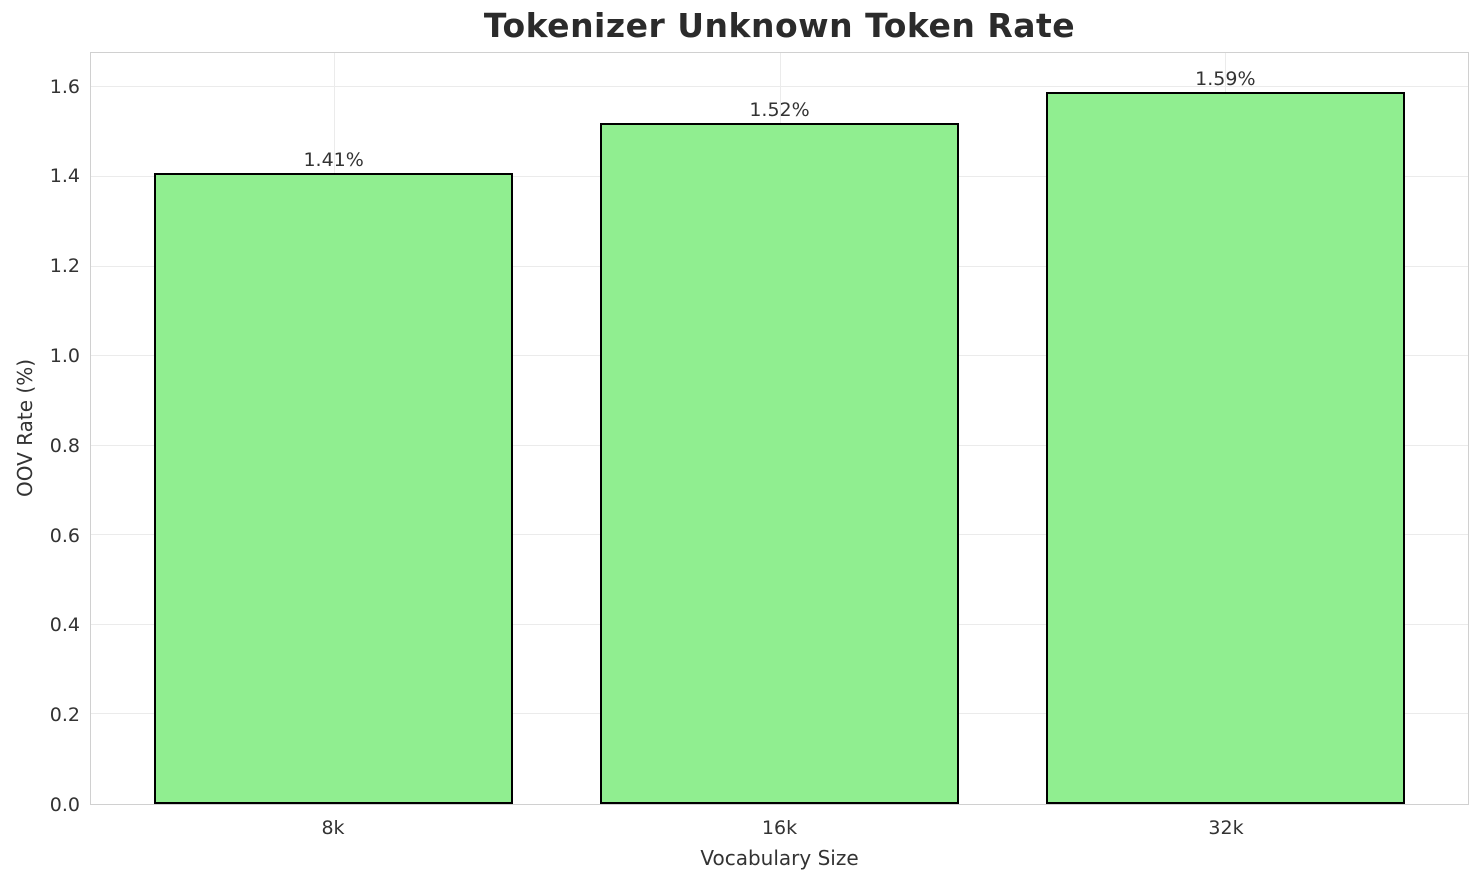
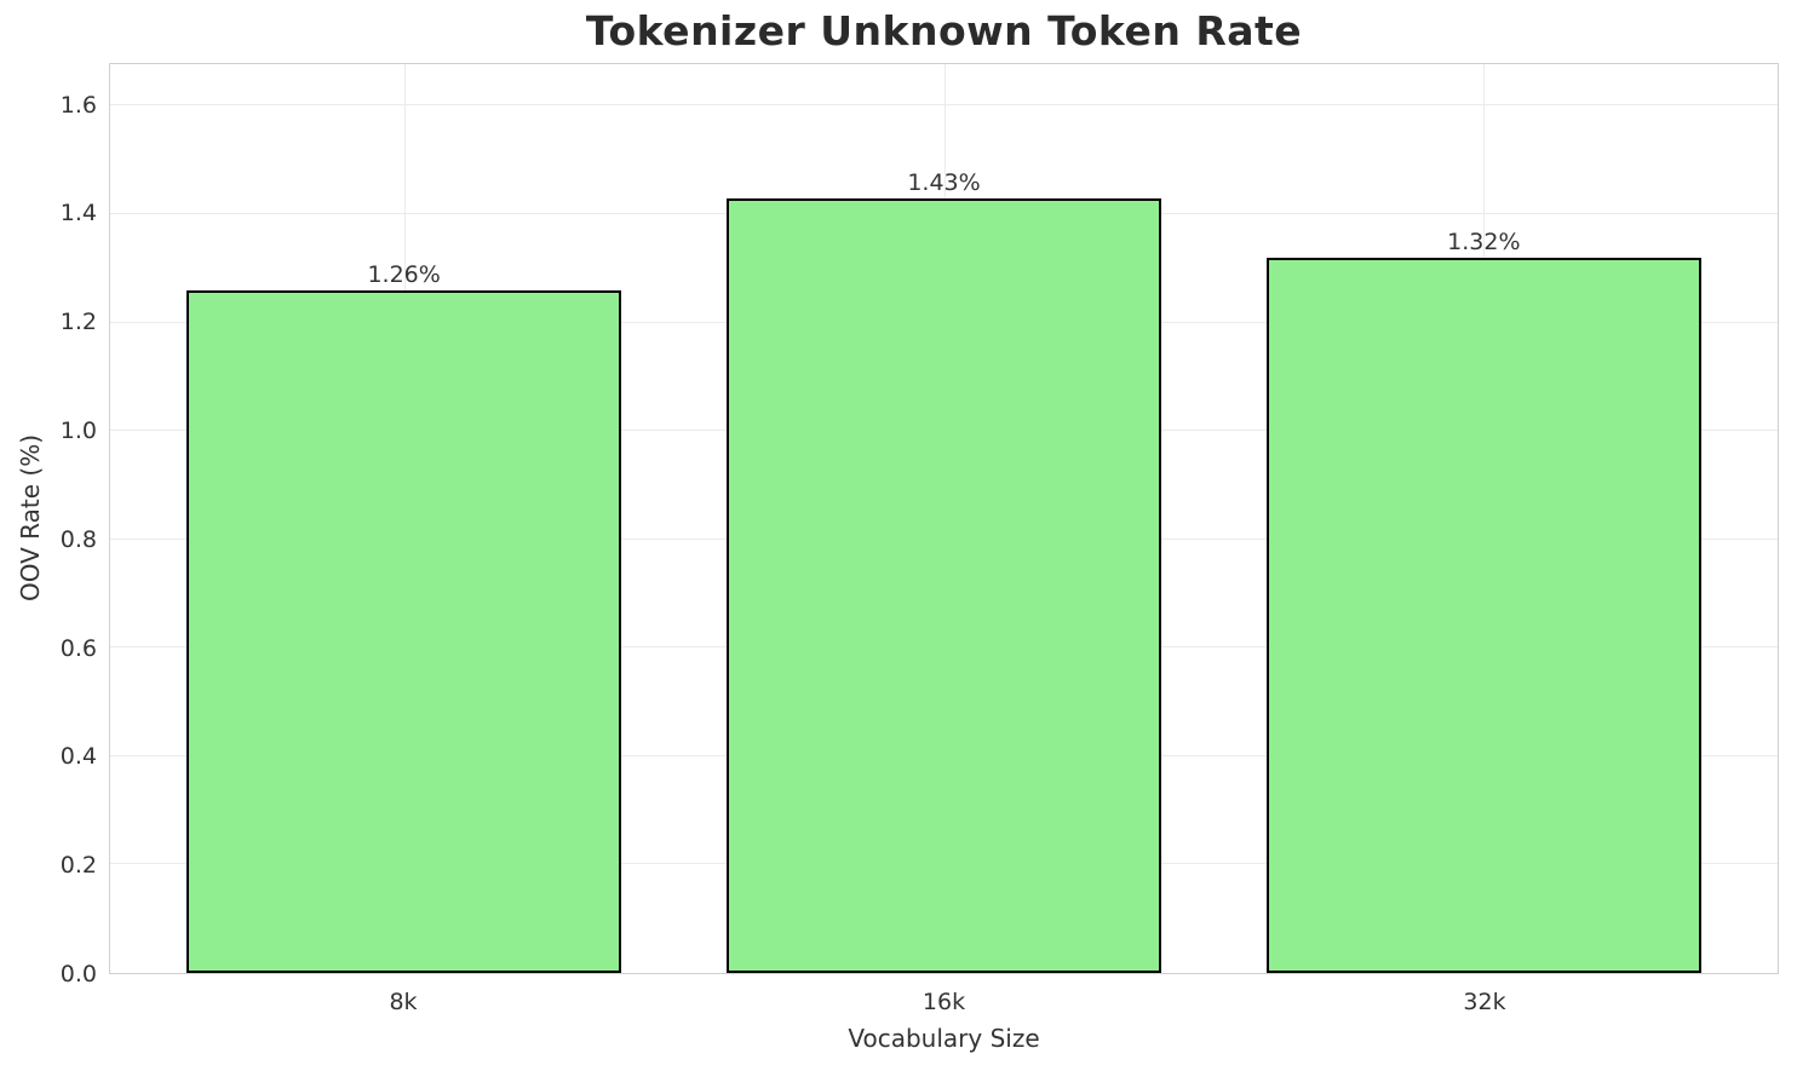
8k: 1.41% -> 1.26%
16k: 1.52% -> 1.43%
32k: 1.59% -> 1.32%
